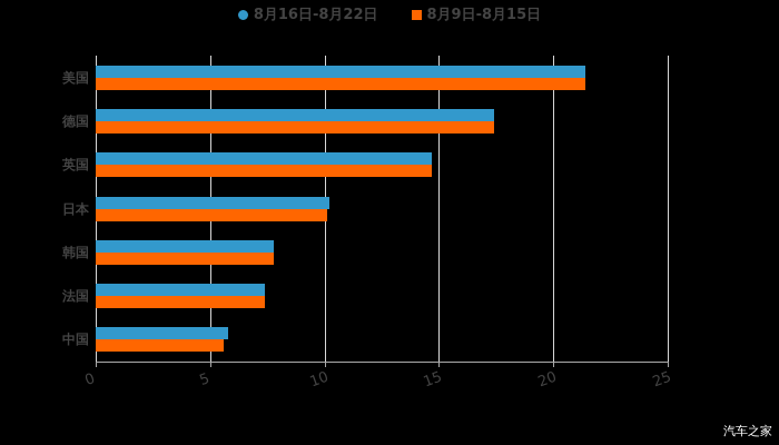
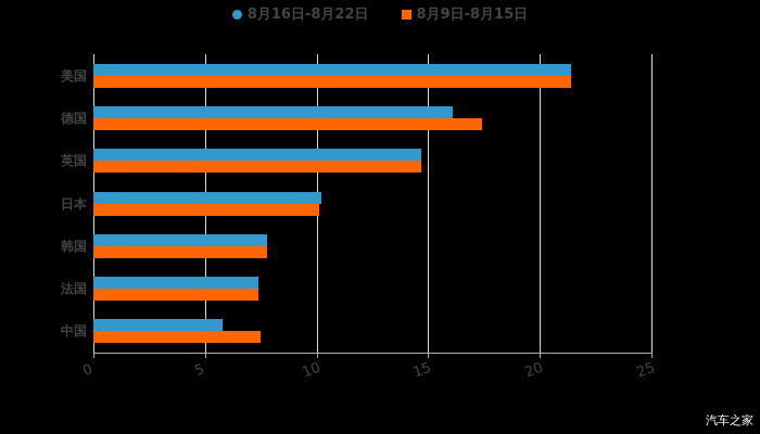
8月16日-8月22日/德国: 17.4 -> 16.1
8月9日-8月15日/中国: 5.6 -> 7.5
